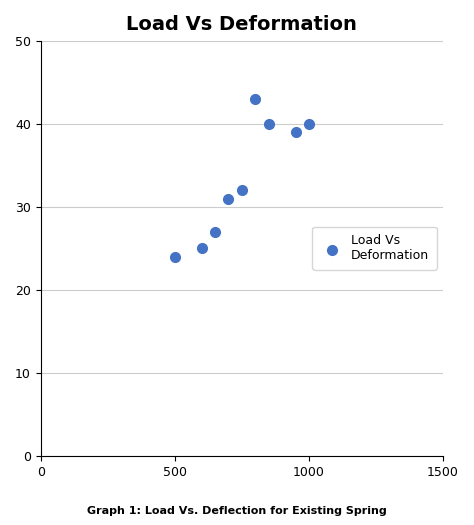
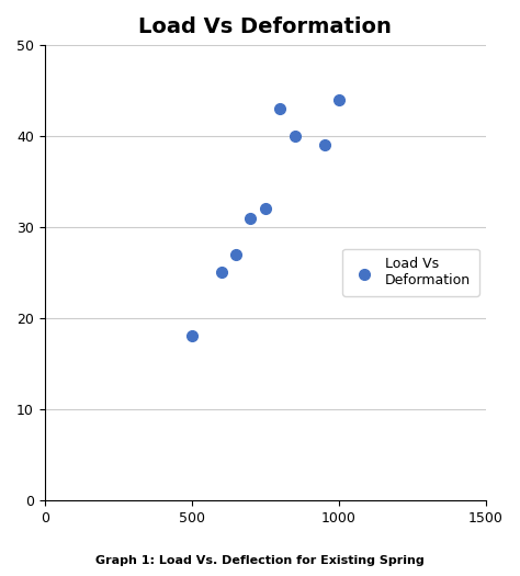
500: 24 -> 18
1000: 40 -> 44
